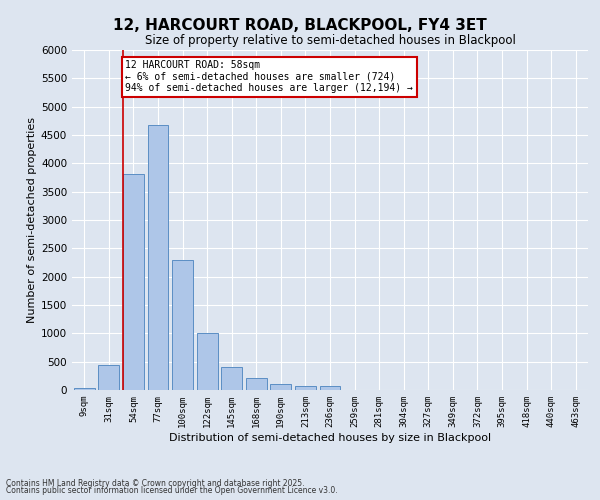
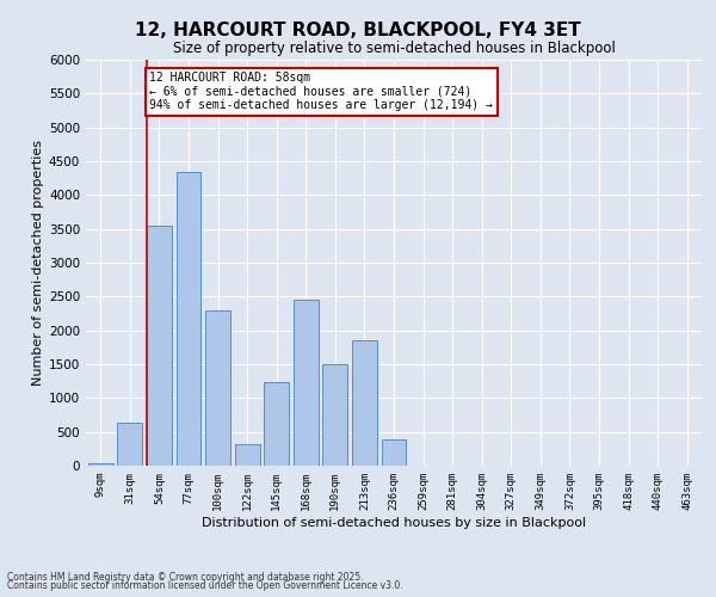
31sqm: 440 -> 640
54sqm: 3820 -> 3540
77sqm: 4680 -> 4340
122sqm: 1000 -> 320
145sqm: 410 -> 1240
168sqm: 210 -> 2460
190sqm: 100 -> 1500
213sqm: 70 -> 1860
236sqm: 60 -> 380
